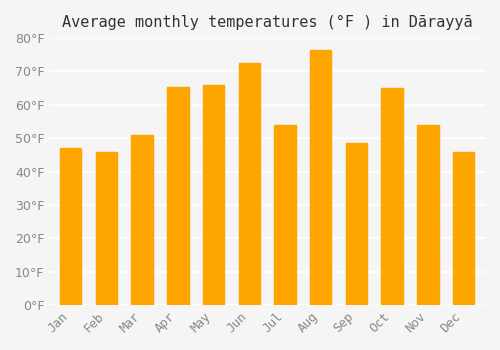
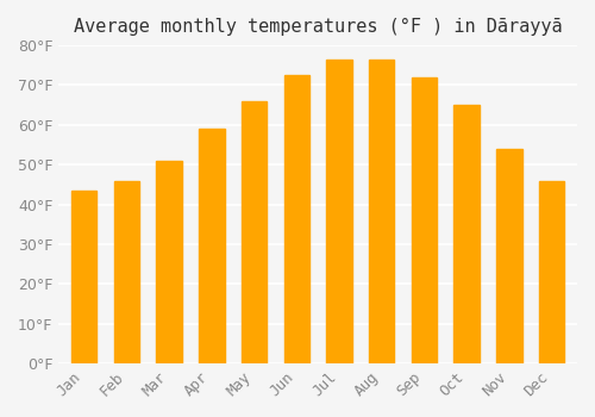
Jan: 47.0°F -> 43.5°F
Apr: 65.5°F -> 59.0°F
Jul: 54.0°F -> 76.5°F
Sep: 48.5°F -> 72.0°F
